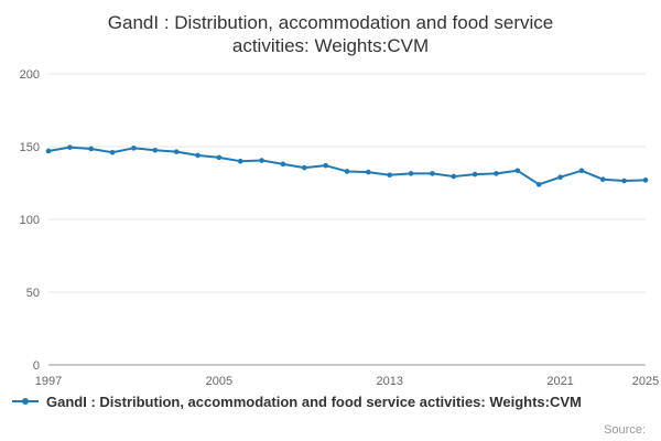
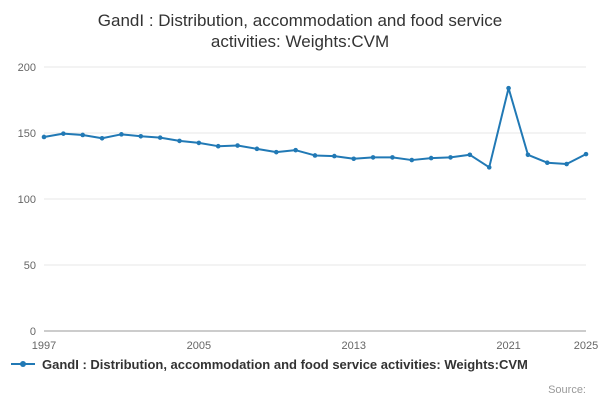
2021: 129 -> 184
2025: 127 -> 134
